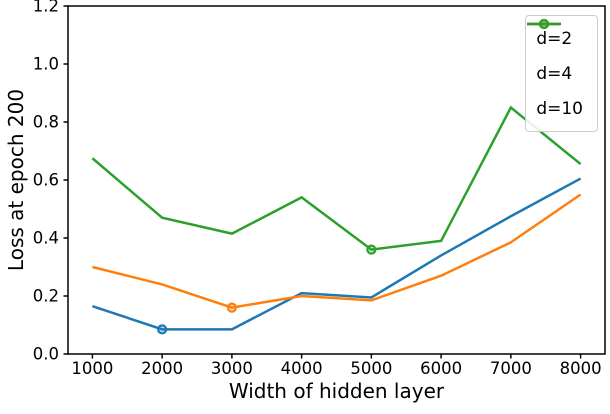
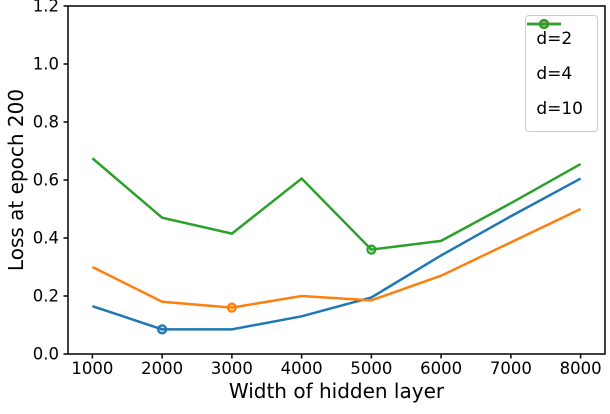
d=4/2000: 0.24 -> 0.18
d=2/4000: 0.21 -> 0.13
d=10/4000: 0.54 -> 0.60
d=10/7000: 0.85 -> 0.52
d=4/8000: 0.55 -> 0.50
